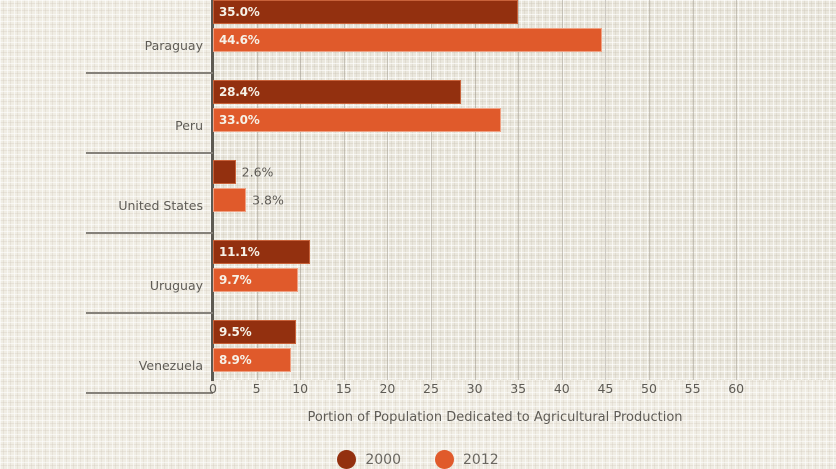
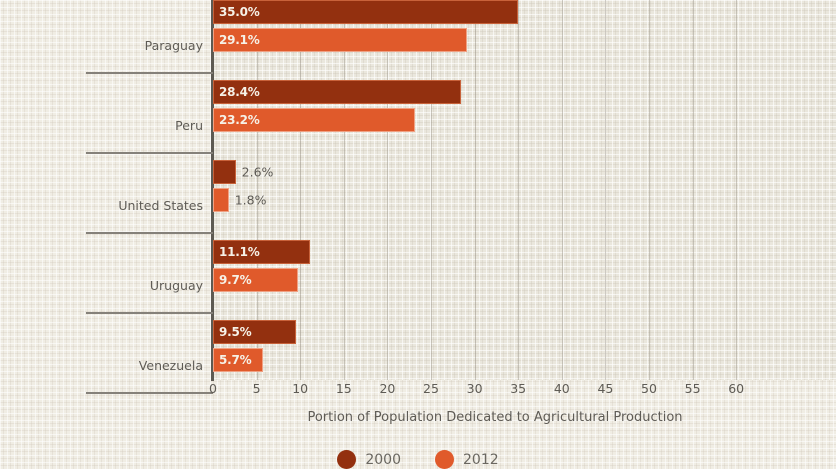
2012/Paraguay: 44.6% -> 29.1%
2012/Peru: 33.0% -> 23.2%
2012/United States: 3.8% -> 1.8%
2012/Venezuela: 8.9% -> 5.7%
